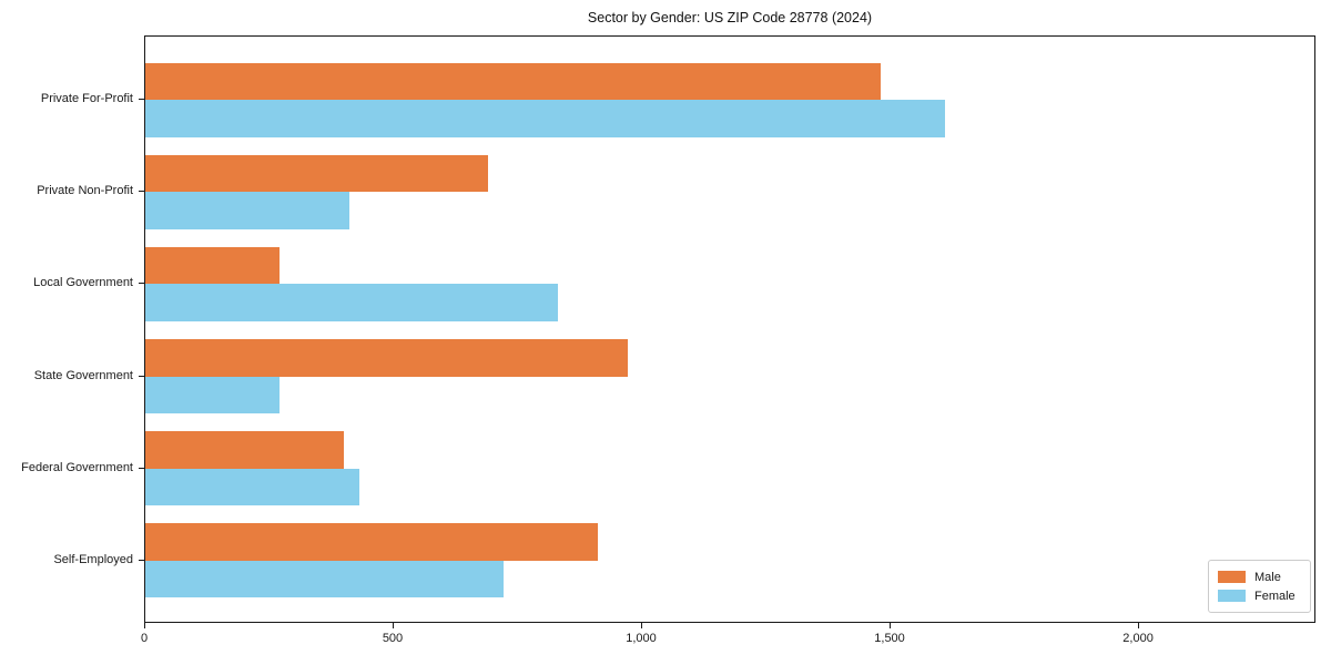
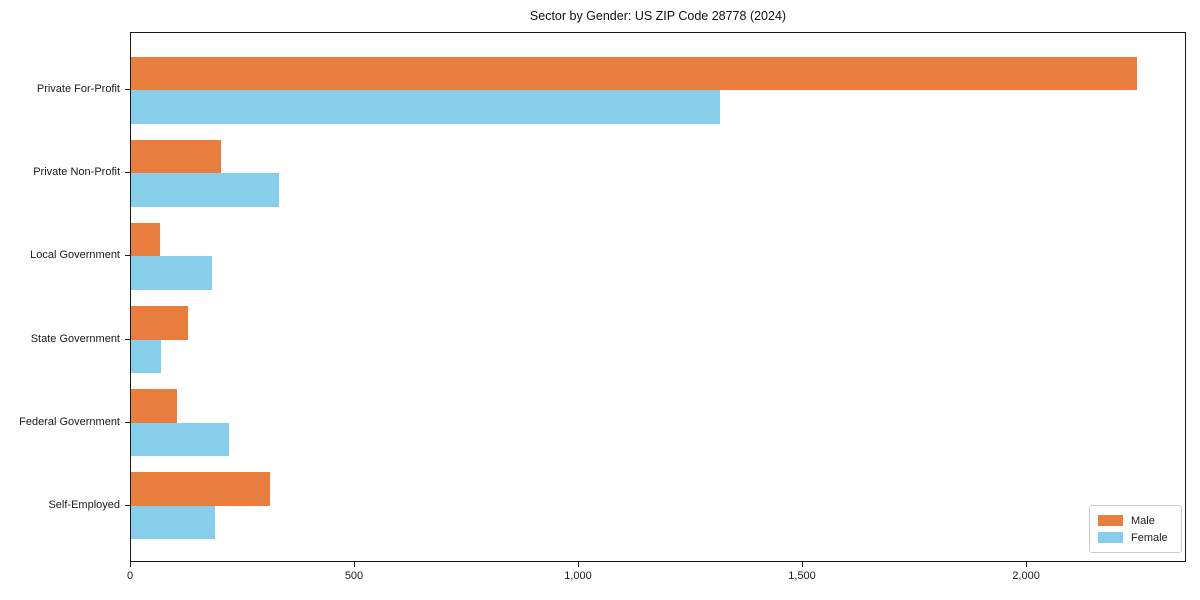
Male/Private For-Profit: 1480 -> 2240
Female/Private For-Profit: 1610 -> 1320
Male/Private Non-Profit: 690 -> 200
Female/Private Non-Profit: 410 -> 330
Male/Local Government: 270 -> 60
Female/Local Government: 830 -> 180
Male/State Government: 970 -> 130
Female/State Government: 270 -> 70
Male/Federal Government: 400 -> 100
Female/Federal Government: 430 -> 220
Male/Self-Employed: 910 -> 310
Female/Self-Employed: 720 -> 190
